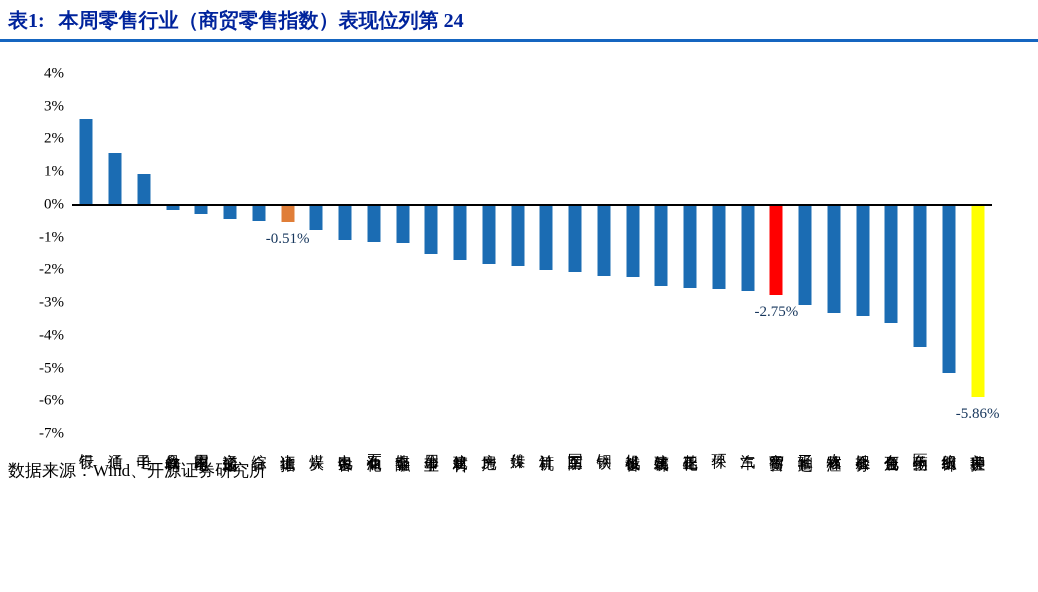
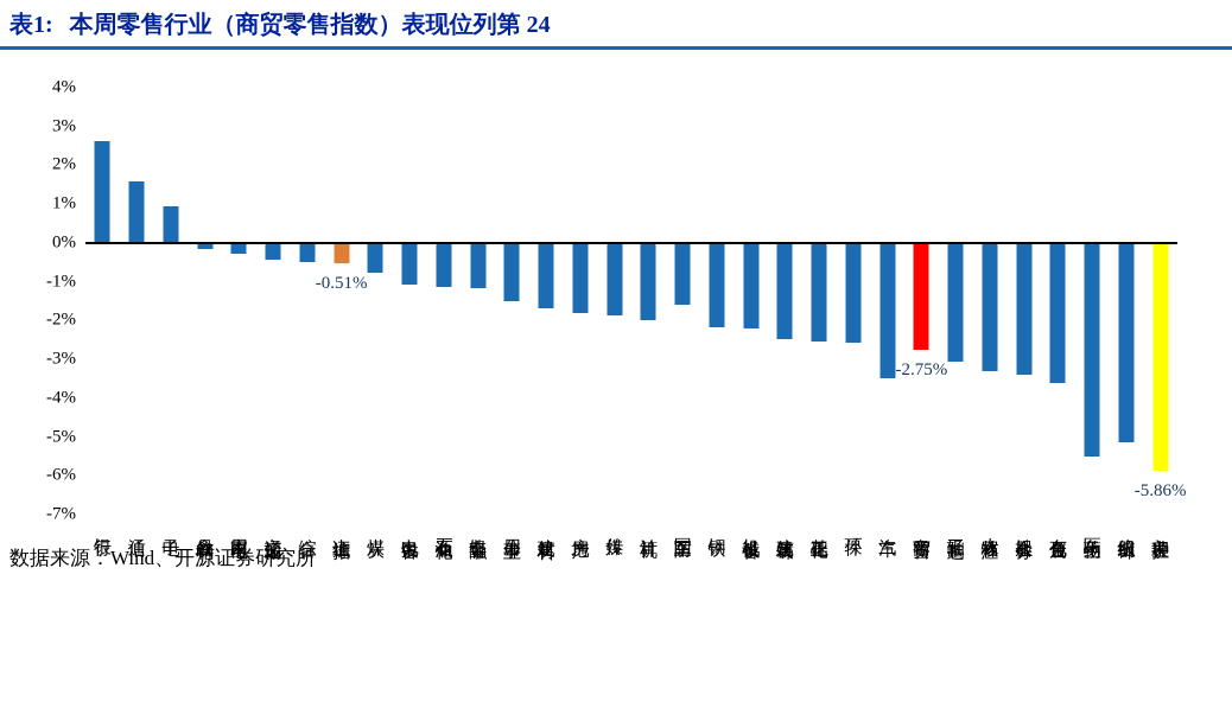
国防军工: -2.1% -> -1.6%
汽车: -2.6% -> -3.5%
医药生物: -4.3% -> -5.5%
